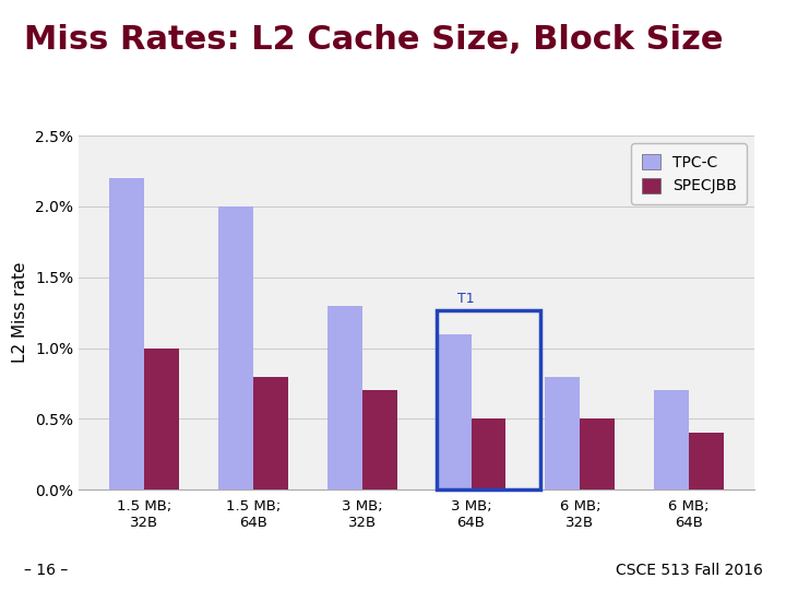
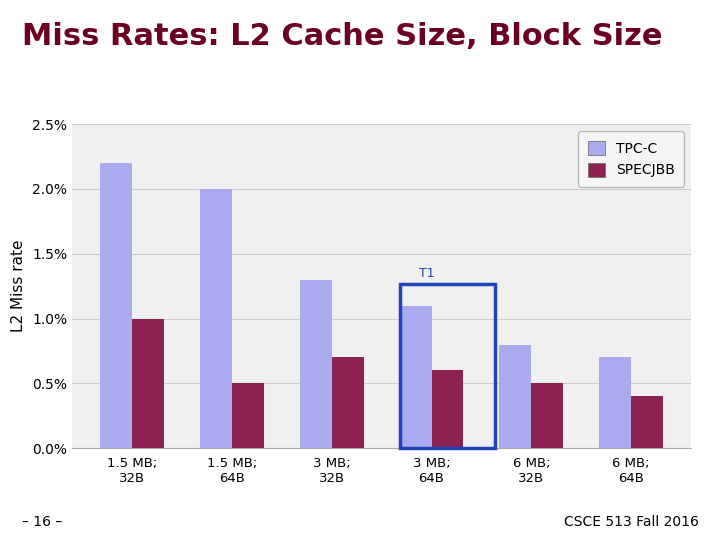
SPECJBB/1.5 MB; 64B: 0.8% -> 0.5%
SPECJBB/3 MB; 64B: 0.5% -> 0.6%
